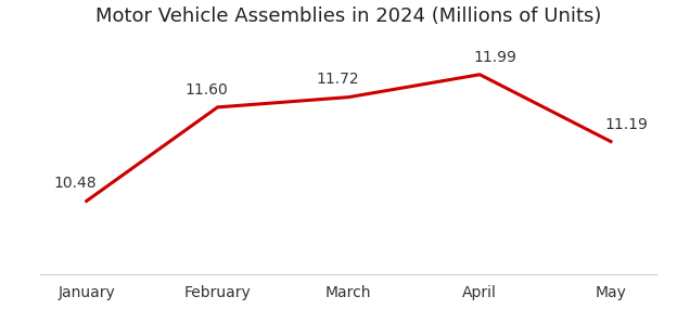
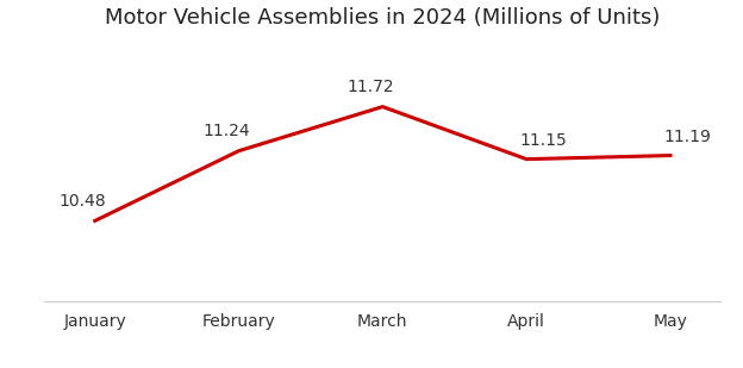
February: 11.60 -> 11.24
April: 11.99 -> 11.15
